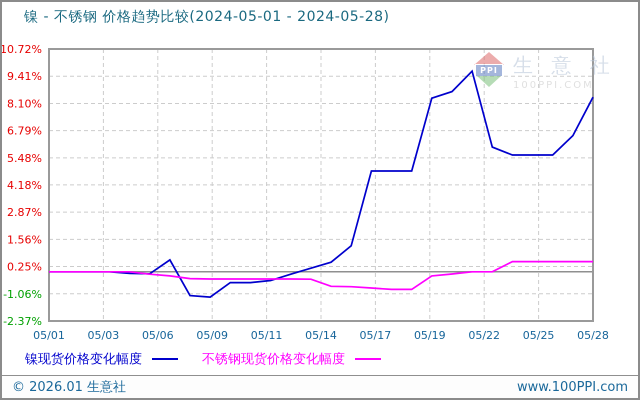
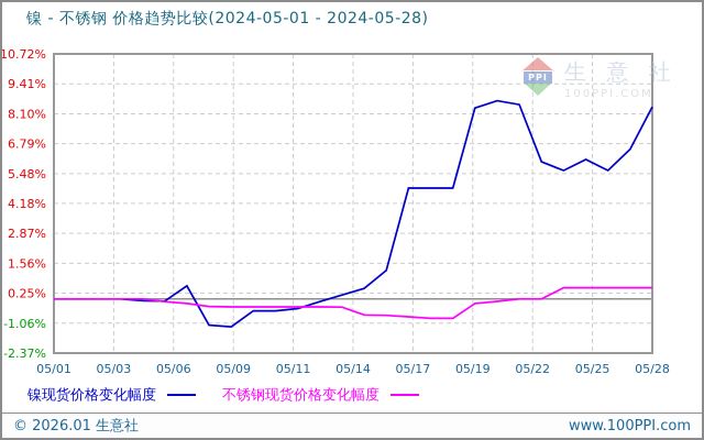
镍现货价格变化幅度/05/22: 9.7% -> 8.5%
镍现货价格变化幅度/05/25: 5.6% -> 6.1%
